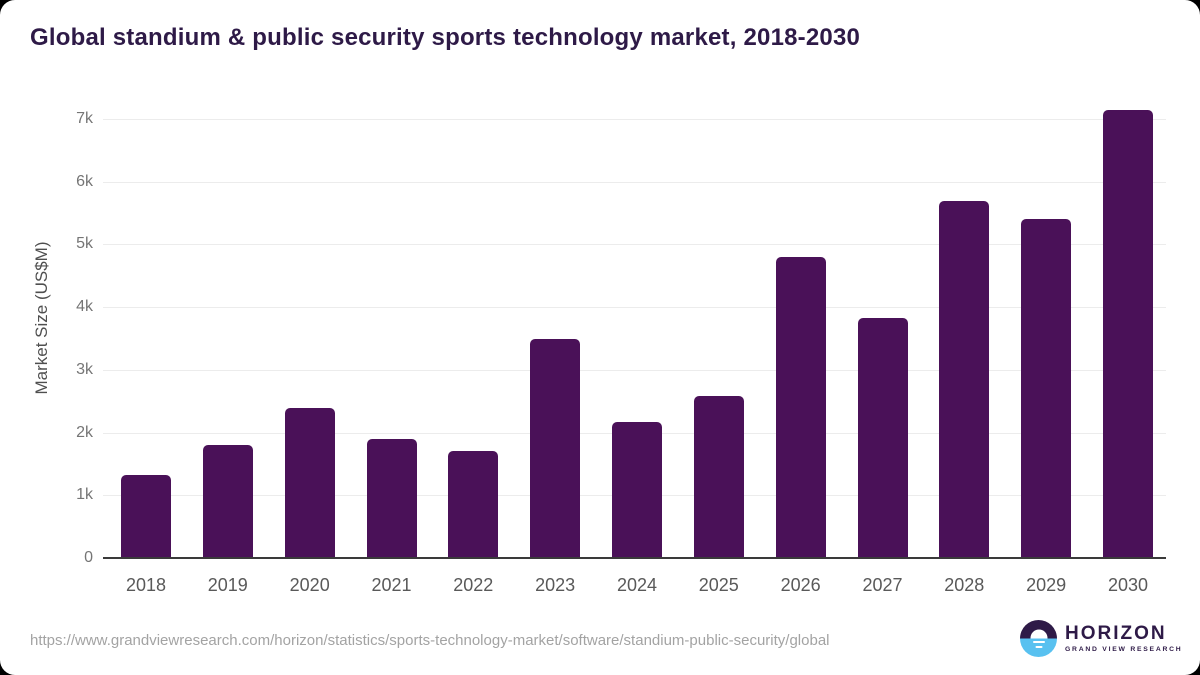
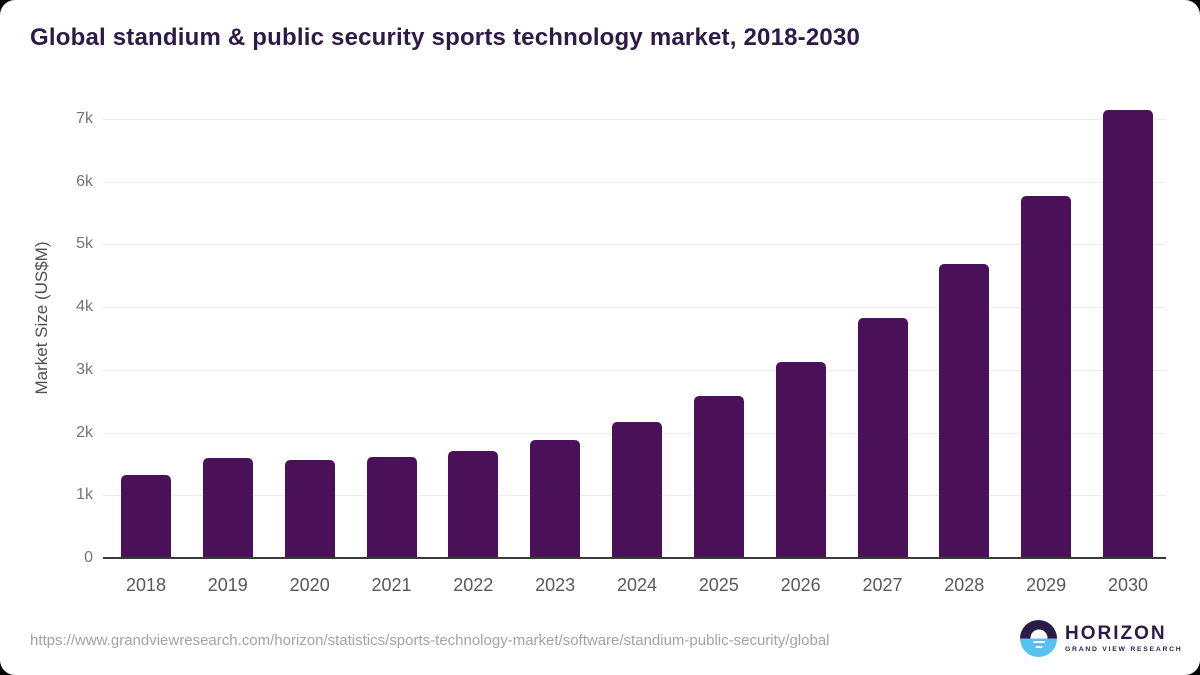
2019: 1.8k -> 1.6k
2020: 2.4k -> 1.6k
2021: 1.9k -> 1.6k
2023: 3.5k -> 1.9k
2026: 4.8k -> 3.1k
2028: 5.7k -> 4.7k
2029: 5.4k -> 5.8k
